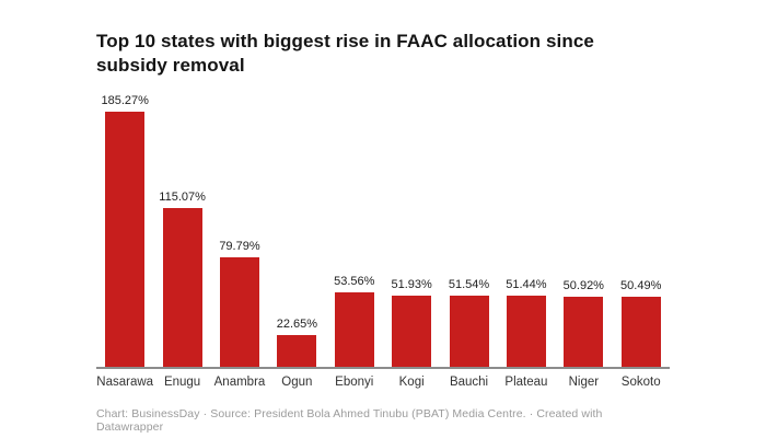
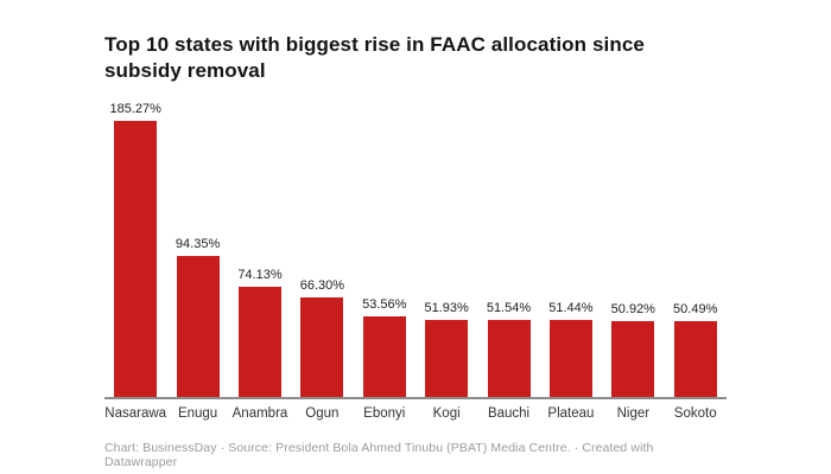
Enugu: 115.07% -> 94.35%
Anambra: 79.79% -> 74.13%
Ogun: 22.65% -> 66.30%
